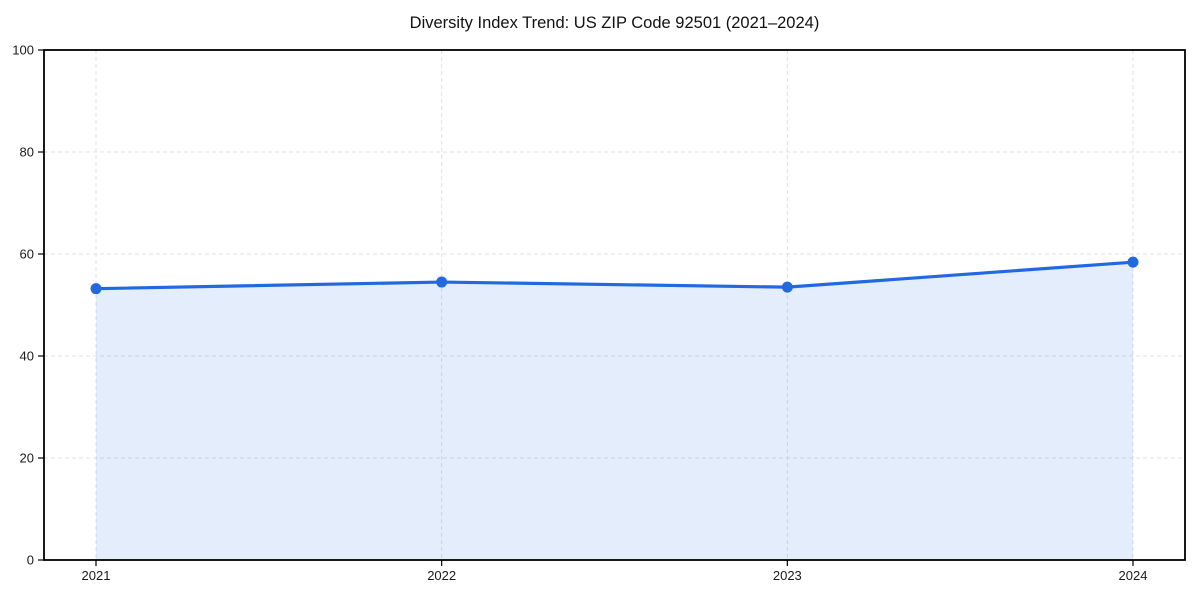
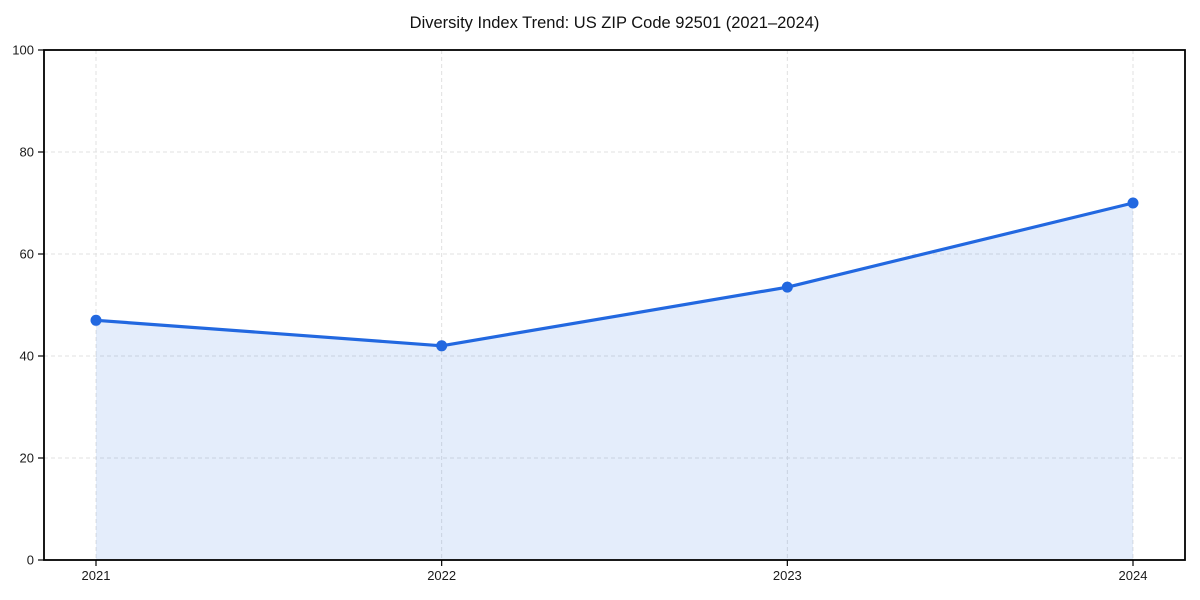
2021: 53 -> 47
2022: 54 -> 42
2024: 58 -> 70
